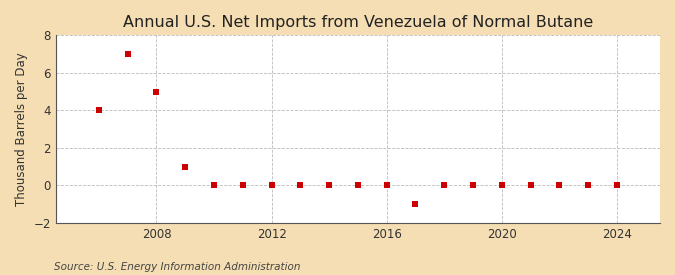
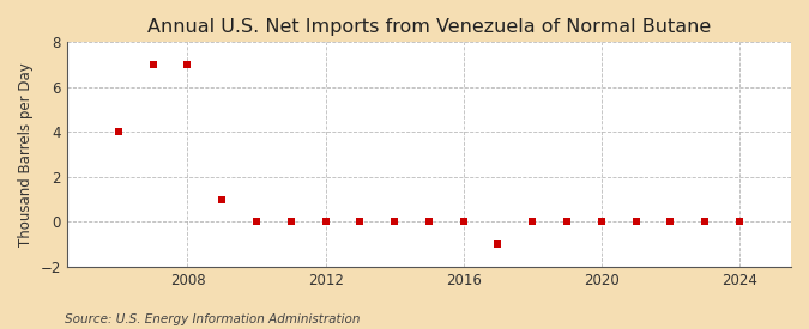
2008: 5 -> 7
